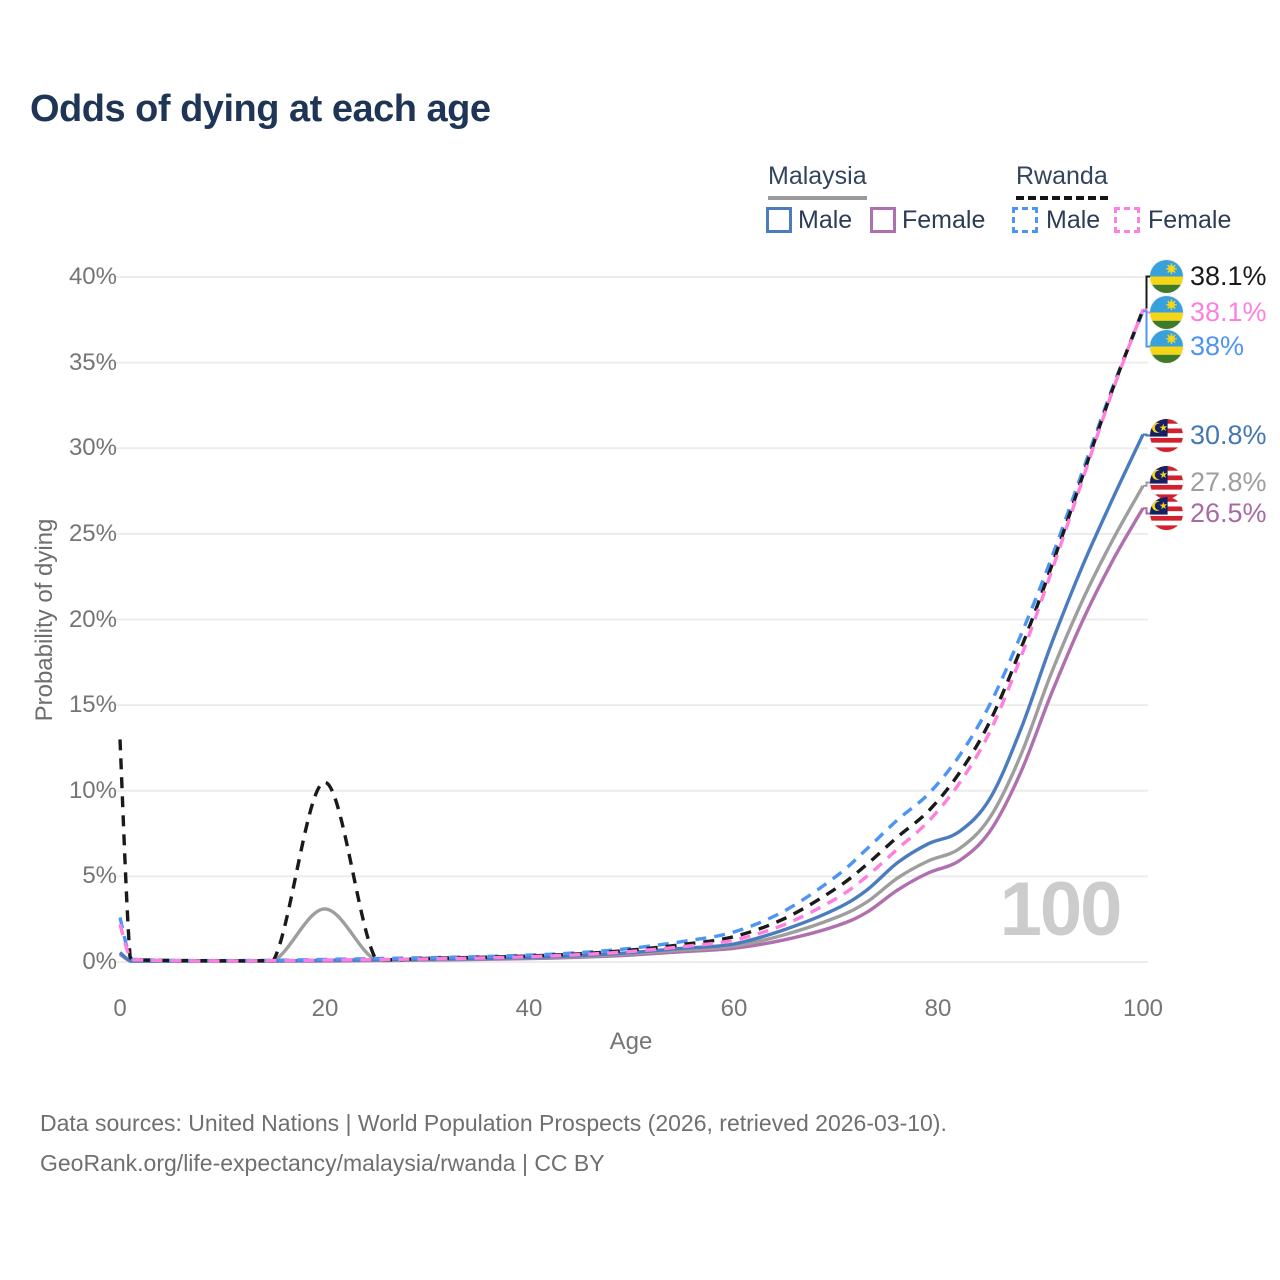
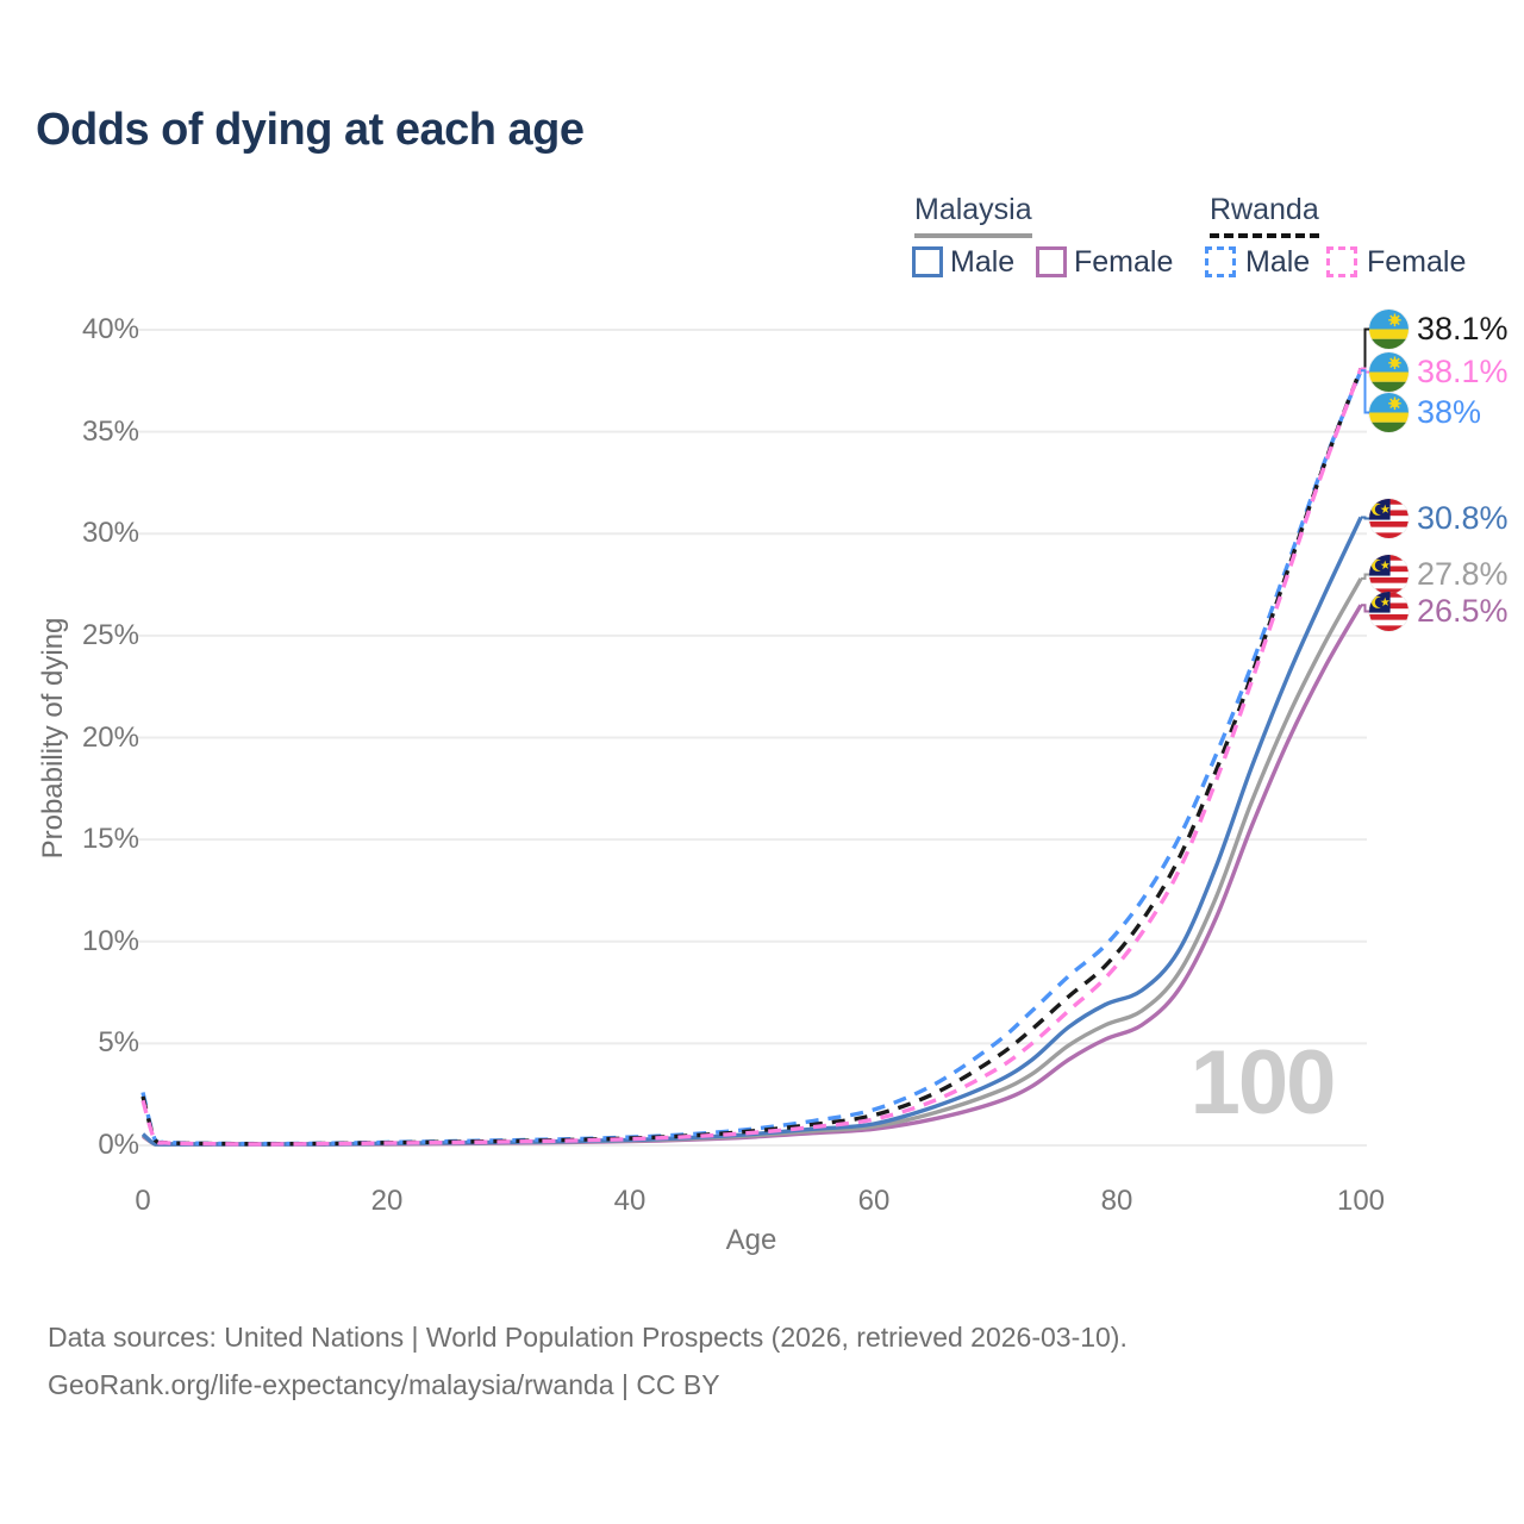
Rwanda/0: 13.0% -> 2.4%
Malaysia/20: 3.1% -> 0.1%
Rwanda/20: 10.5% -> 0.1%
